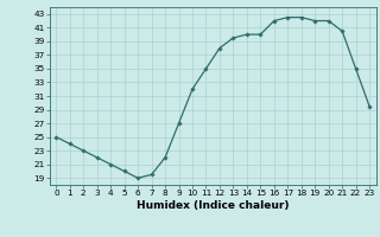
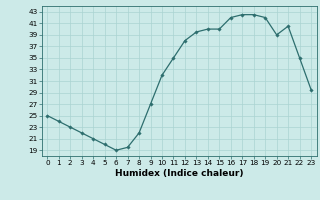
20: 42.0 -> 39.0
